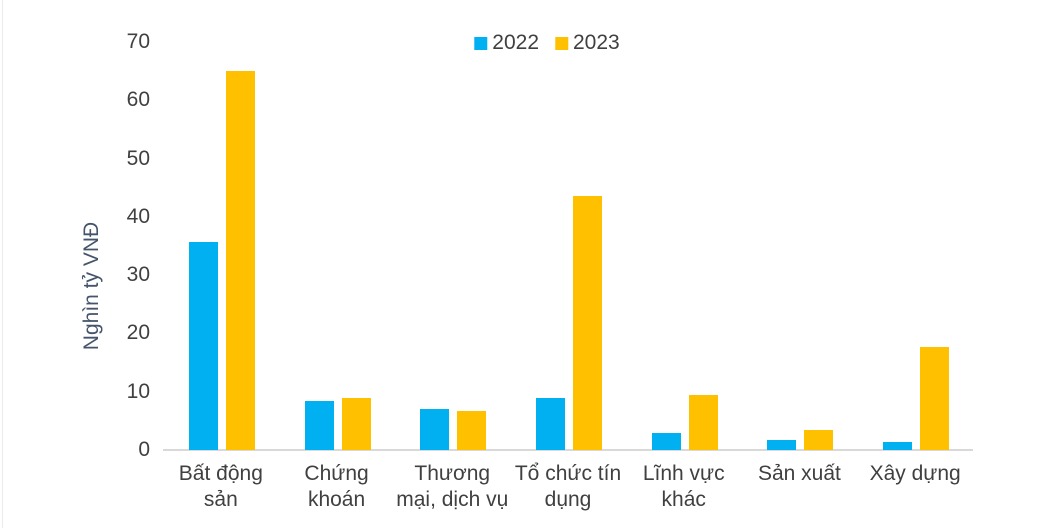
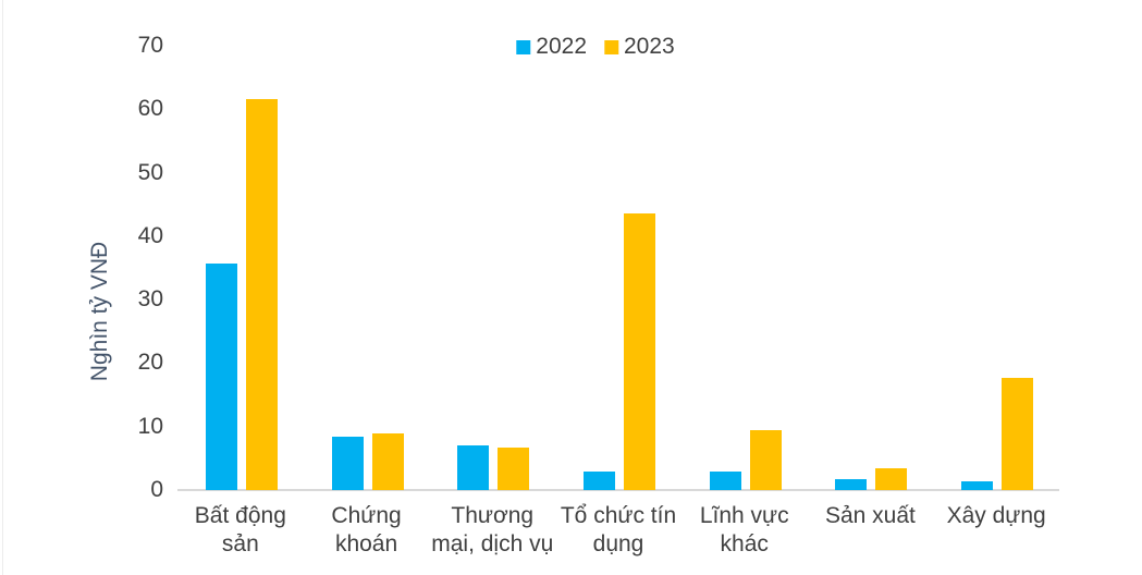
2023/Bất động sản: 65 -> 62
2022/Tổ chức tín dụng: 9 -> 3
